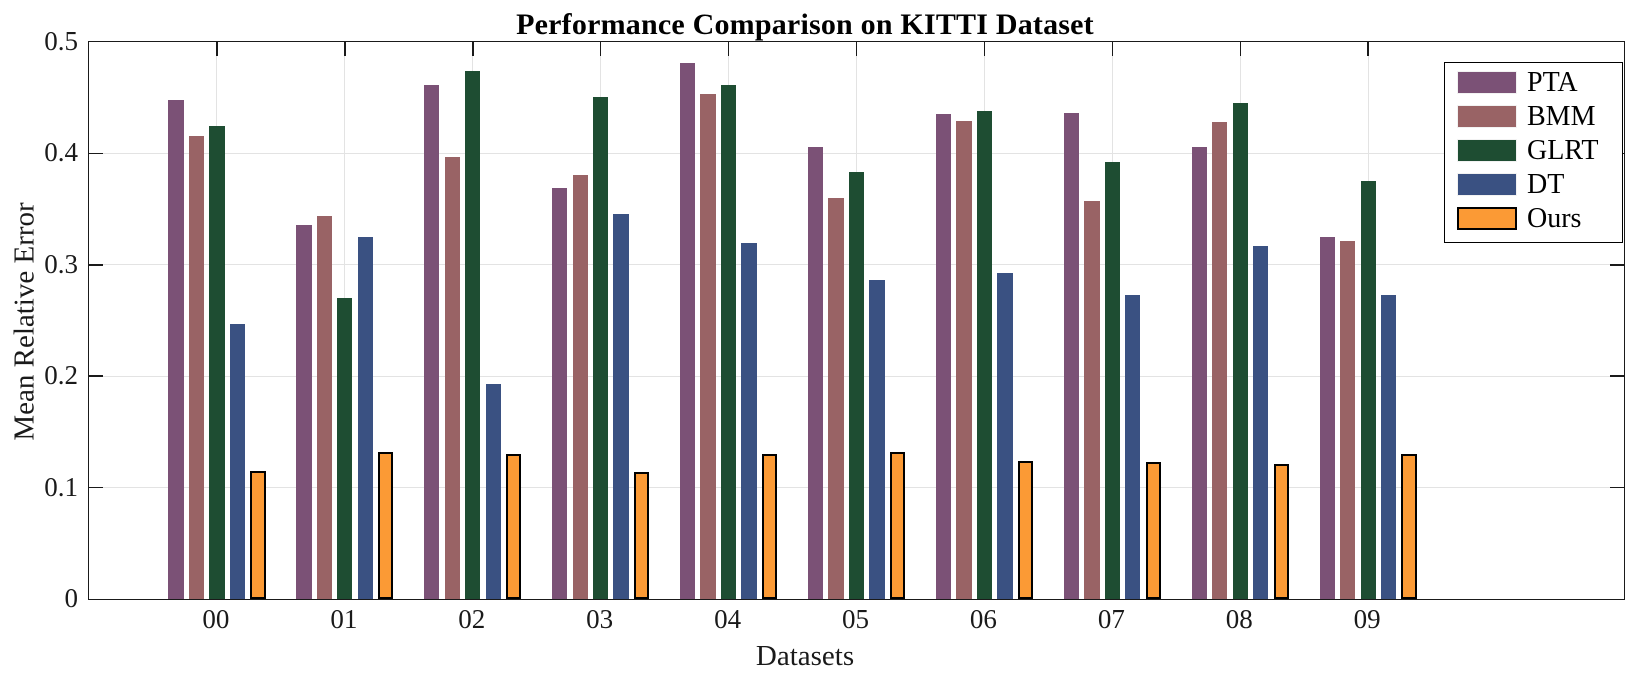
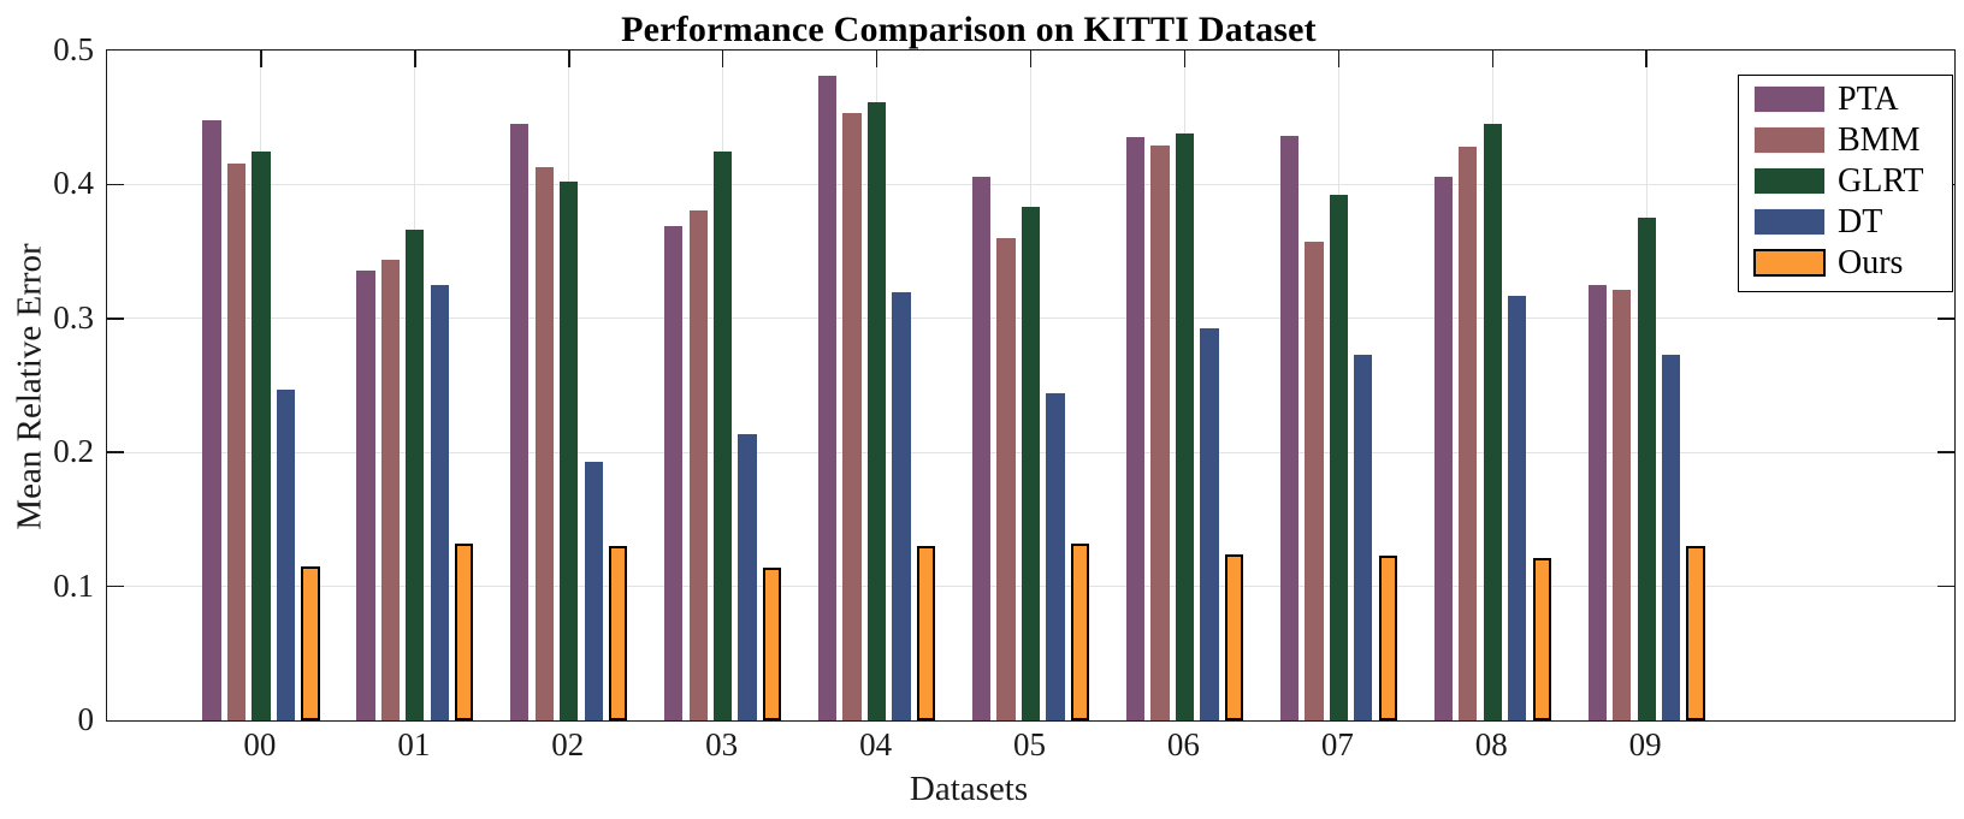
GLRT/01: 0.270 -> 0.366
PTA/02: 0.461 -> 0.445
BMM/02: 0.397 -> 0.413
GLRT/02: 0.474 -> 0.402
GLRT/03: 0.451 -> 0.425
DT/03: 0.346 -> 0.214
DT/05: 0.286 -> 0.244
